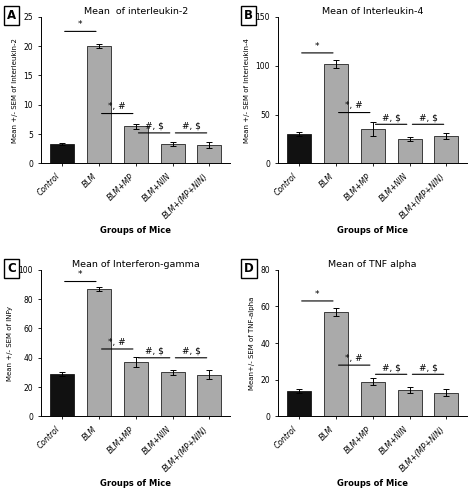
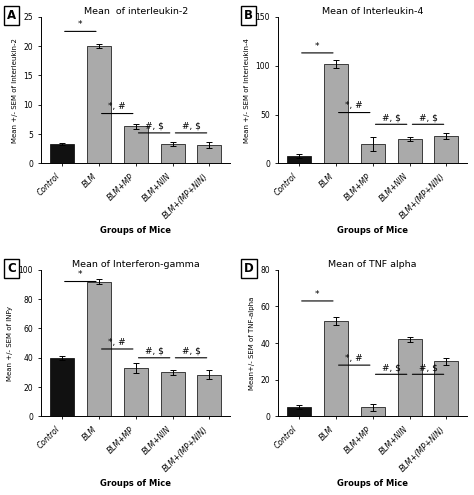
Mean of Interleukin-4/Control: 30 -> 8
Mean of Interleukin-4/BLM+MP: 35 -> 20
Mean of Interferon-gamma/Control: 29 -> 40
Mean of Interferon-gamma/BLM: 87 -> 92
Mean of Interferon-gamma/BLM+MP: 37 -> 33
Mean of TNF alpha/Control: 14 -> 5
Mean of TNF alpha/BLM: 57 -> 52
Mean of TNF alpha/BLM+MP: 19 -> 5
Mean of TNF alpha/BLM+NIN: 14 -> 42
Mean of TNF alpha/BLM+(MP+NIN): 13 -> 30
